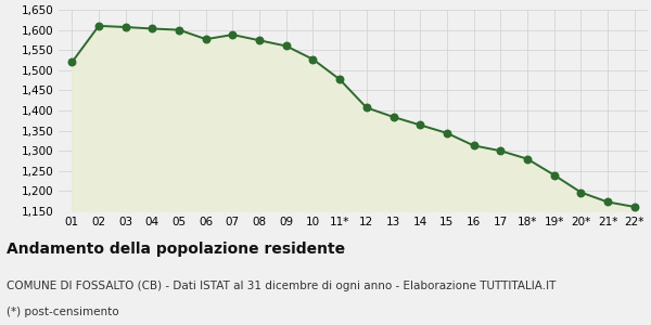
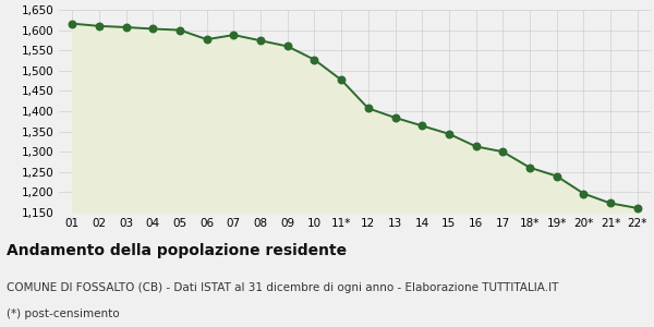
01: 1,520 -> 1,616
18*: 1,280 -> 1,261
